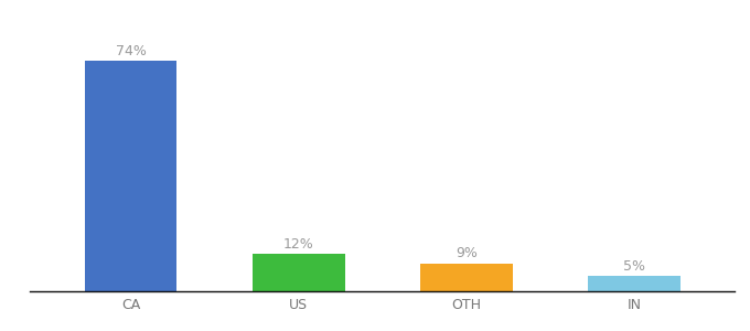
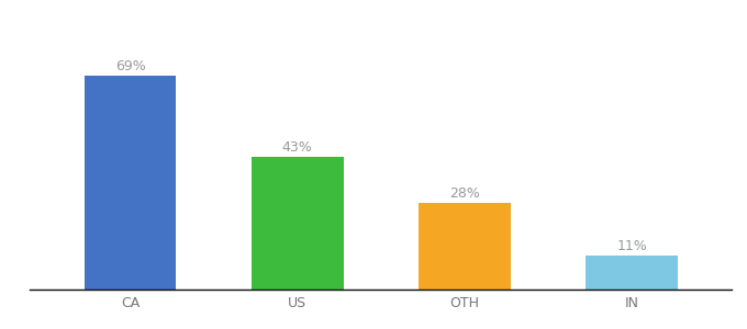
CA: 74% -> 69%
US: 12% -> 43%
OTH: 9% -> 28%
IN: 5% -> 11%
